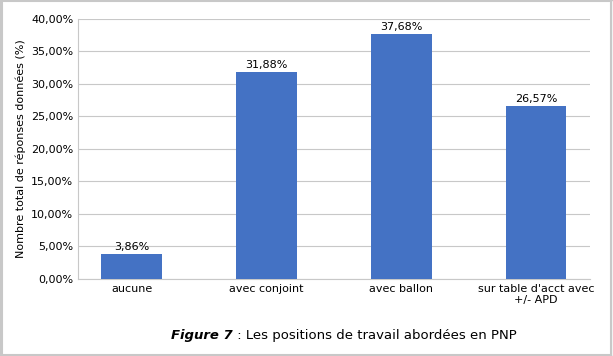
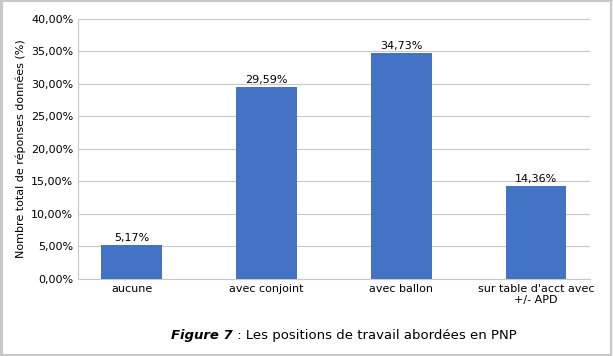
aucune: 3,86% -> 5,17%
avec conjoint: 31,88% -> 29,59%
avec ballon: 37,68% -> 34,73%
sur table d'acct avec +/- APD: 26,57% -> 14,36%
